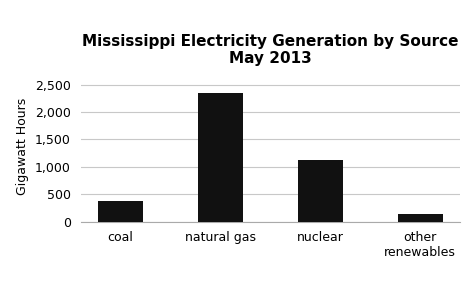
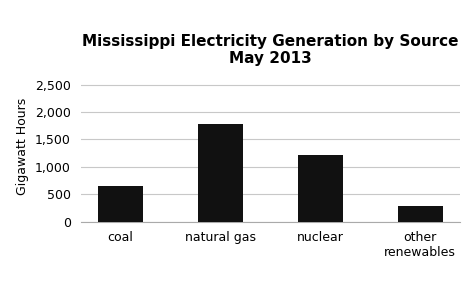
coal: 370 -> 640
natural gas: 2,340 -> 1,780
nuclear: 1,120 -> 1,220
other renewables: 140 -> 280
